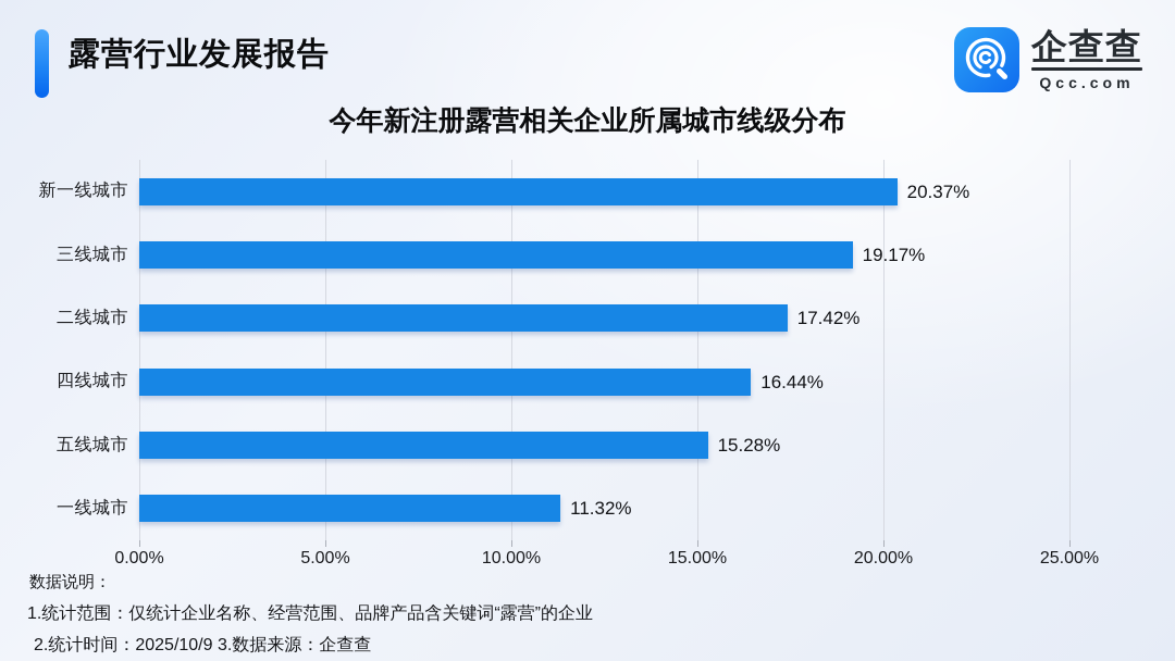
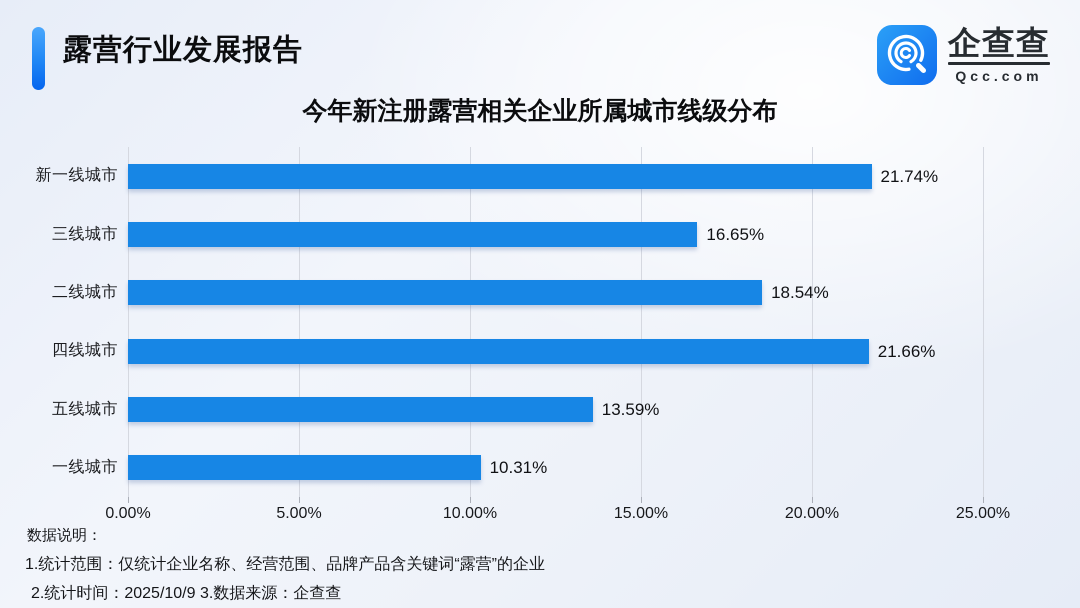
新一线城市: 20.37% -> 21.74%
三线城市: 19.17% -> 16.65%
二线城市: 17.42% -> 18.54%
四线城市: 16.44% -> 21.66%
五线城市: 15.28% -> 13.59%
一线城市: 11.32% -> 10.31%
